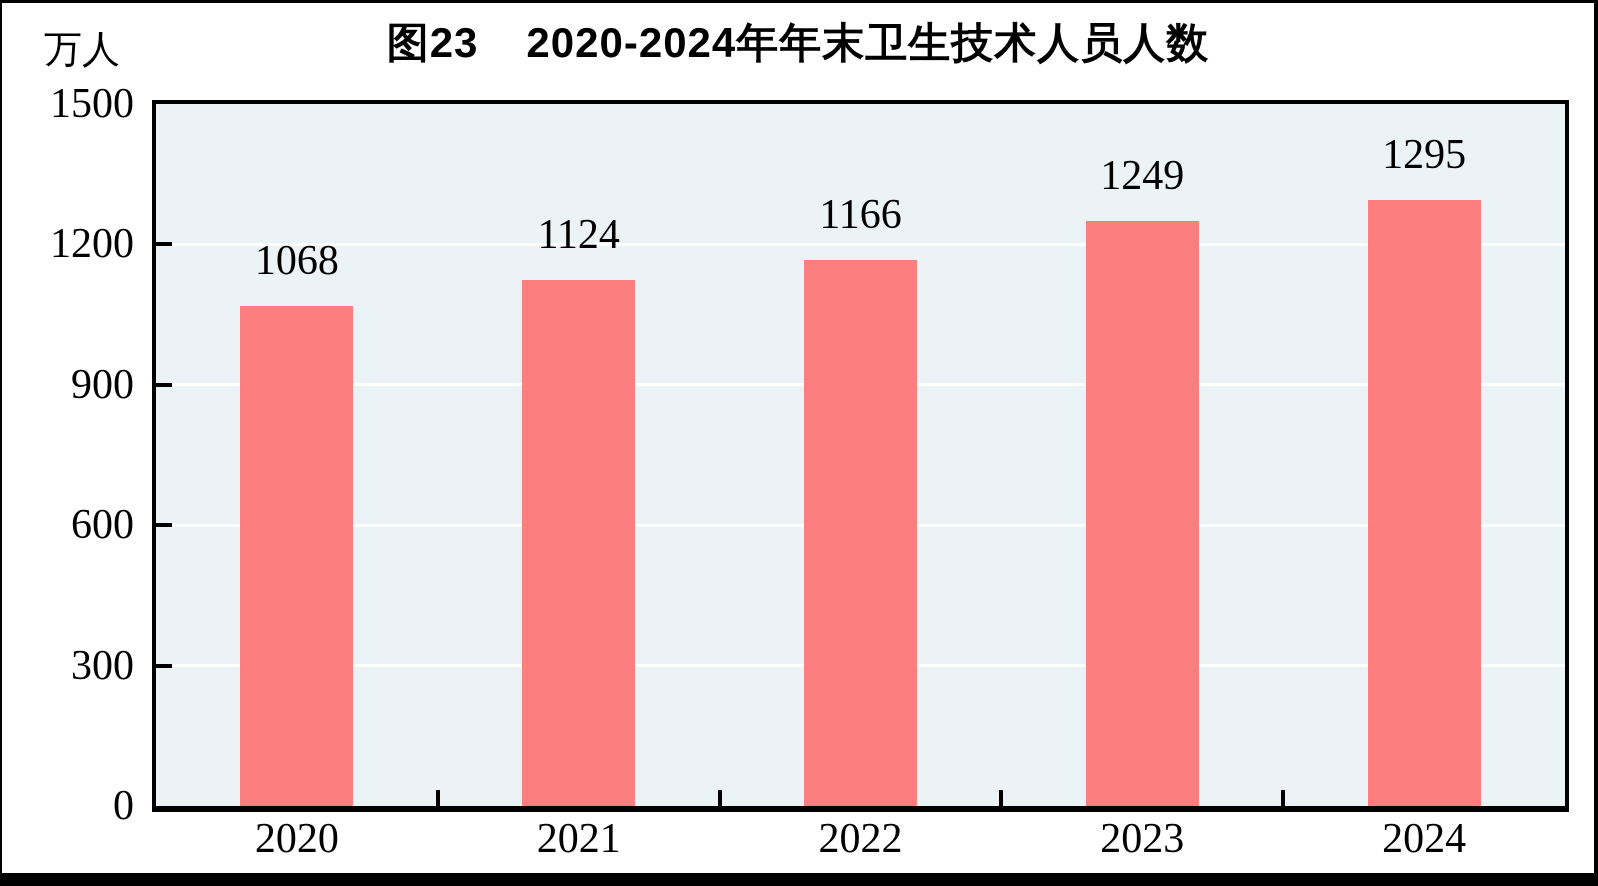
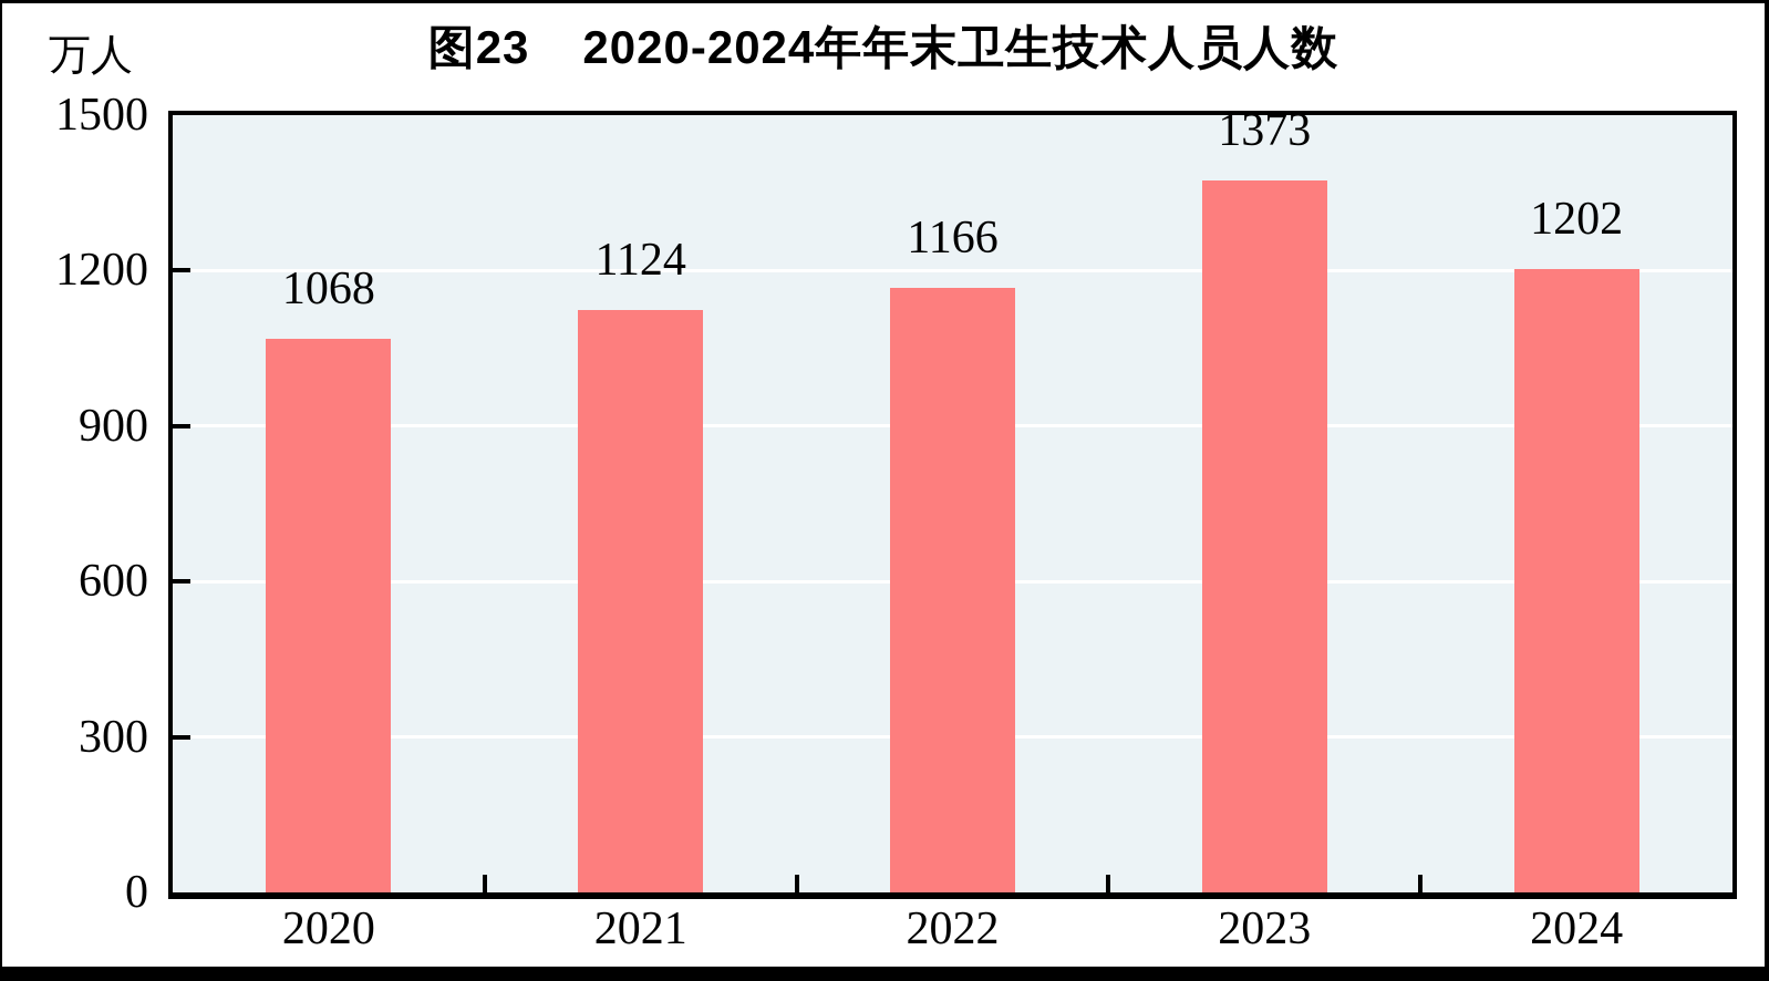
2023: 1249 -> 1373
2024: 1295 -> 1202
